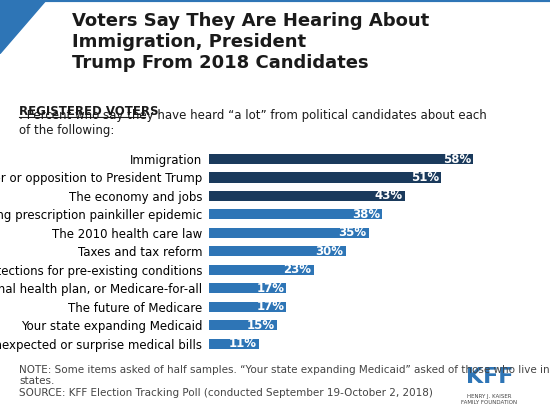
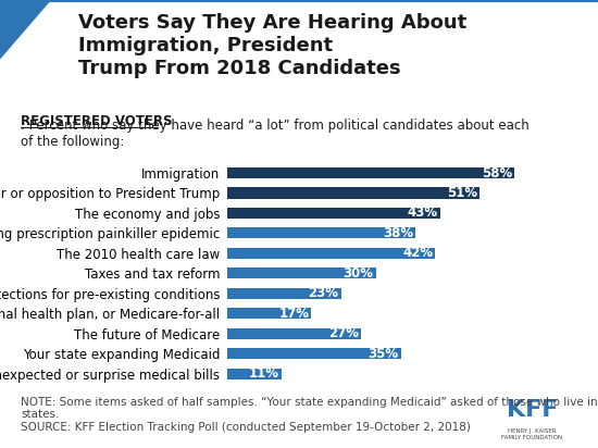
The 2010 health care law: 35% -> 42%
The future of Medicare: 17% -> 27%
Your state expanding Medicaid: 15% -> 35%
